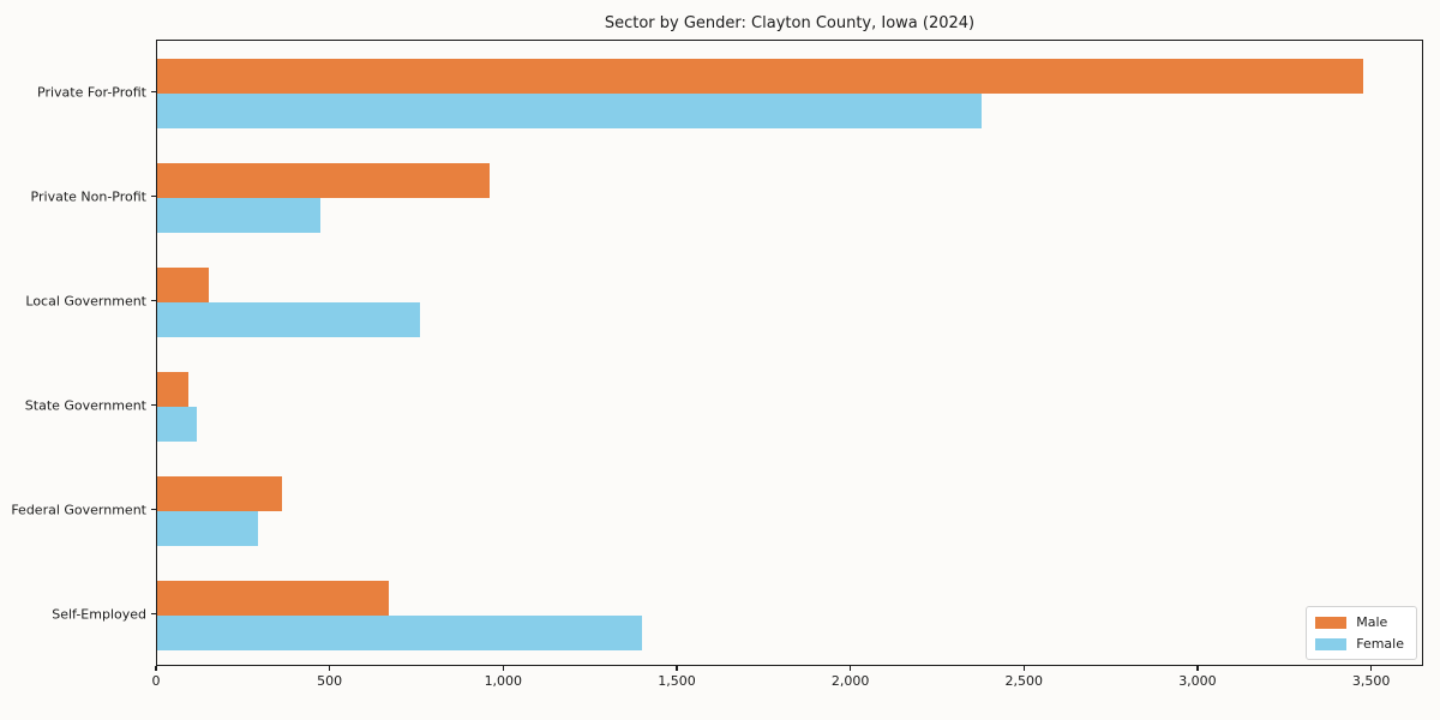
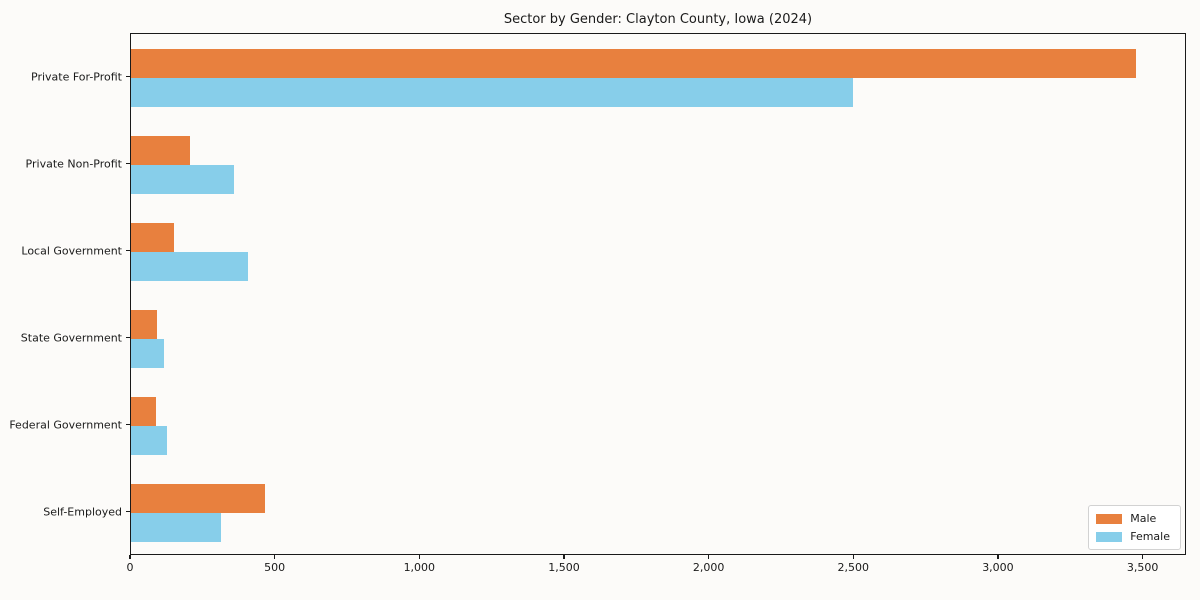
Female/Private For-Profit: 2380 -> 2500
Male/Private Non-Profit: 960 -> 200
Female/Private Non-Profit: 470 -> 360
Female/Local Government: 760 -> 400
Male/Federal Government: 360 -> 80
Female/Federal Government: 290 -> 120
Male/Self-Employed: 670 -> 460
Female/Self-Employed: 1400 -> 310
